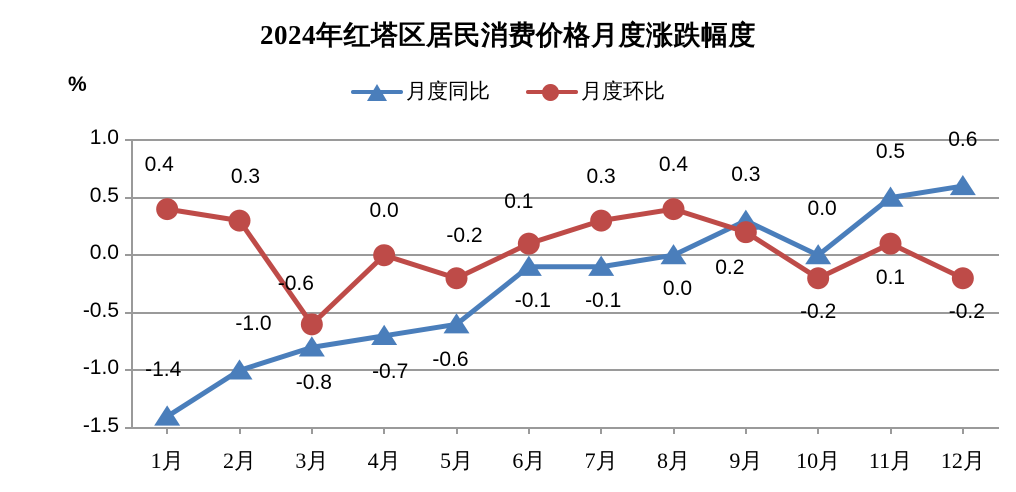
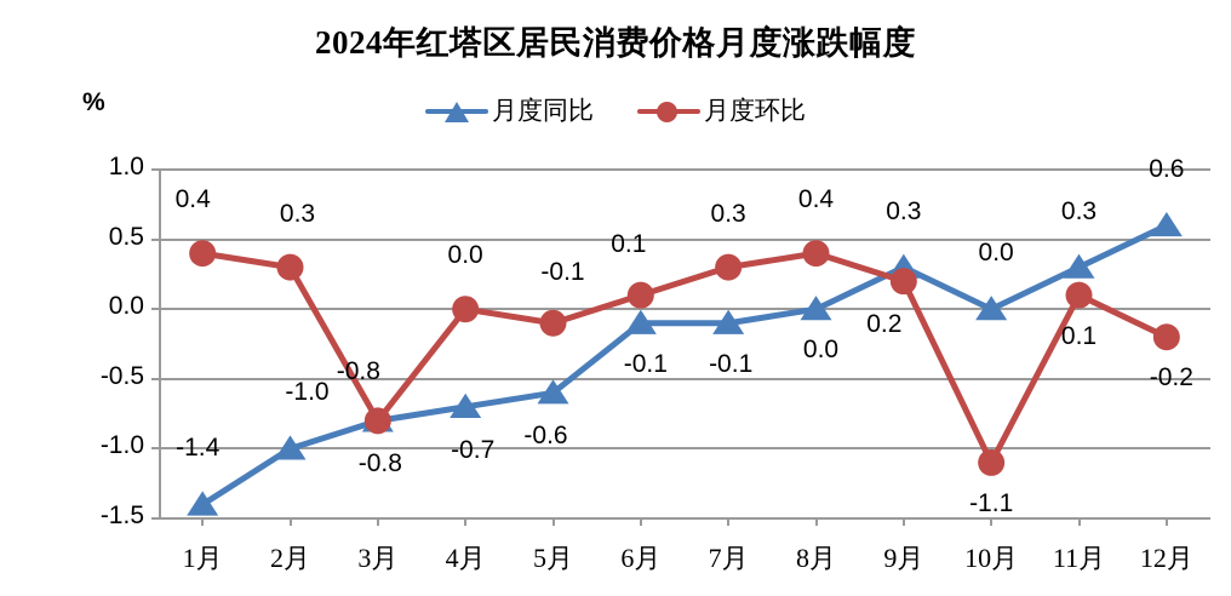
月度环比/3月: -0.6 -> -0.8
月度环比/5月: -0.2 -> -0.1
月度环比/10月: -0.2 -> -1.1
月度同比/11月: 0.5 -> 0.3
